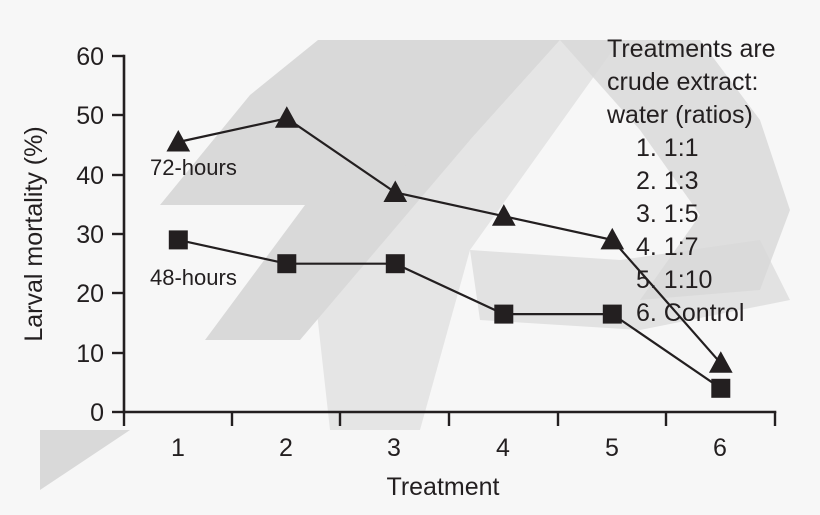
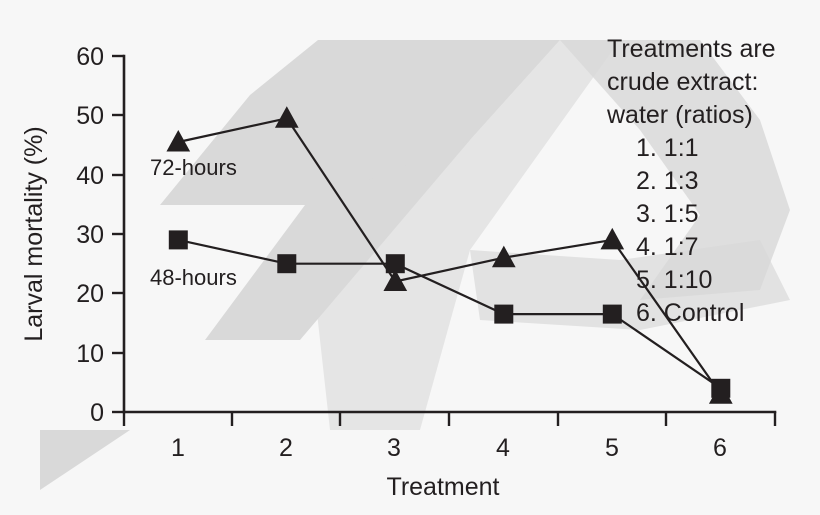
72-hours/3: 37 -> 22
72-hours/4: 33 -> 26
72-hours/6: 8 -> 3
